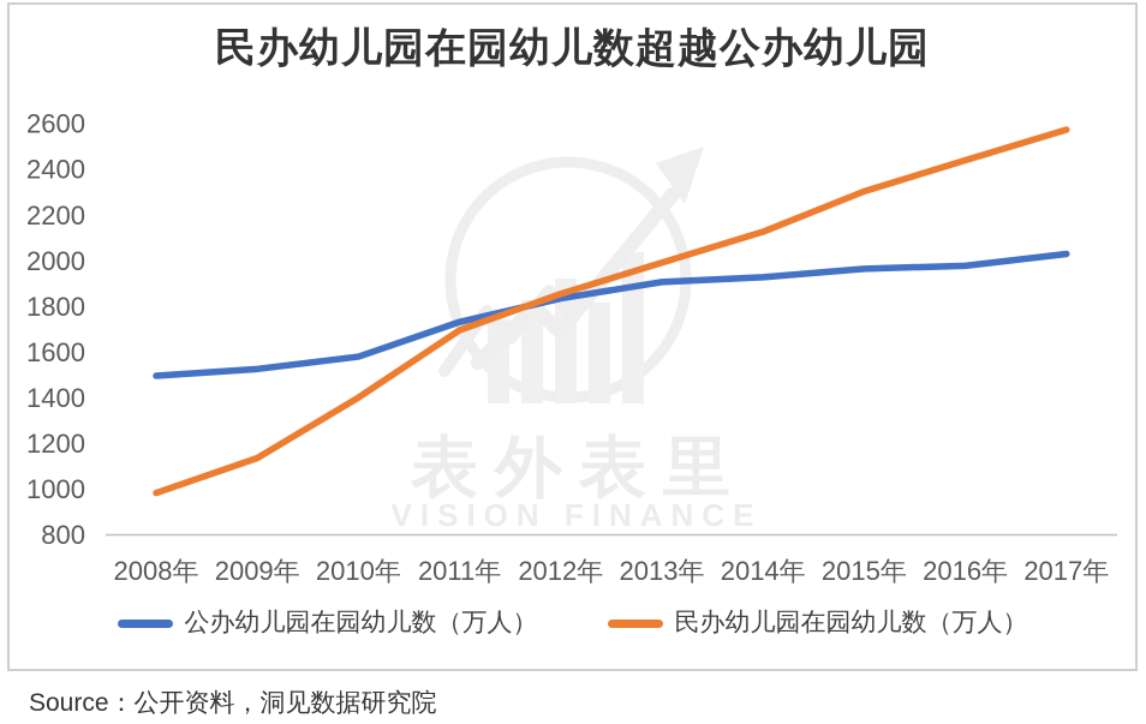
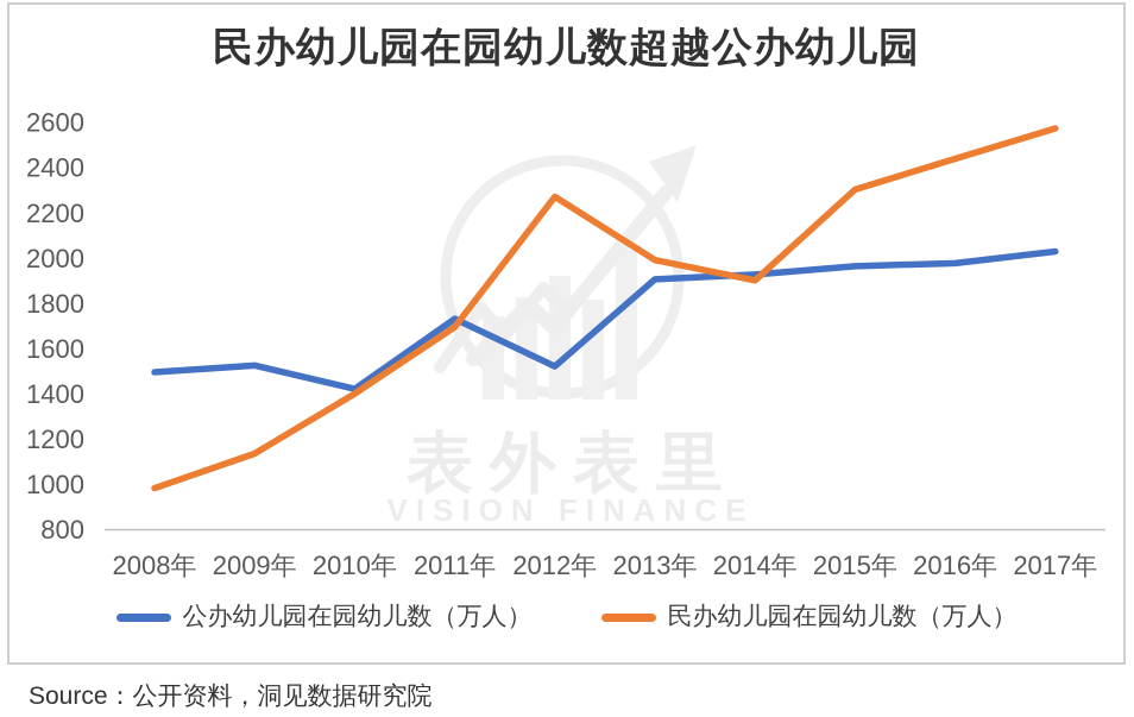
公办幼儿园在园幼儿数（万人）/2010年: 1580 -> 1420
公办幼儿园在园幼儿数（万人）/2012年: 1830 -> 1520
民办幼儿园在园幼儿数（万人）/2012年: 1850 -> 2270
民办幼儿园在园幼儿数（万人）/2014年: 2120 -> 1900
